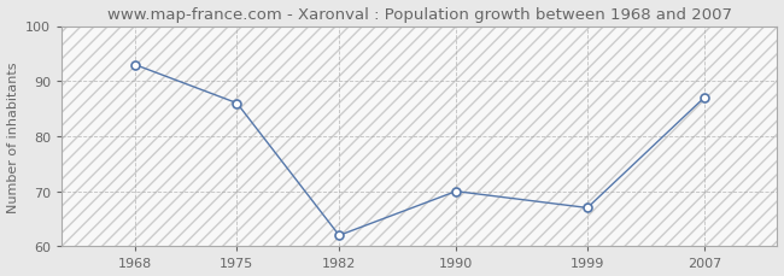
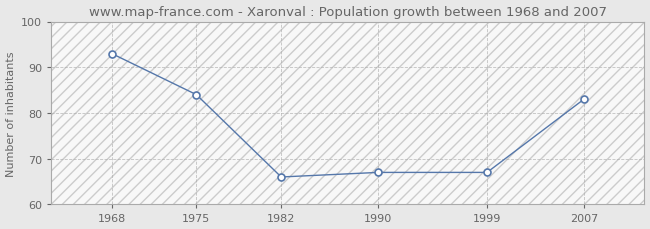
1975: 86 -> 84
1982: 62 -> 66
1990: 70 -> 67
2007: 87 -> 83
